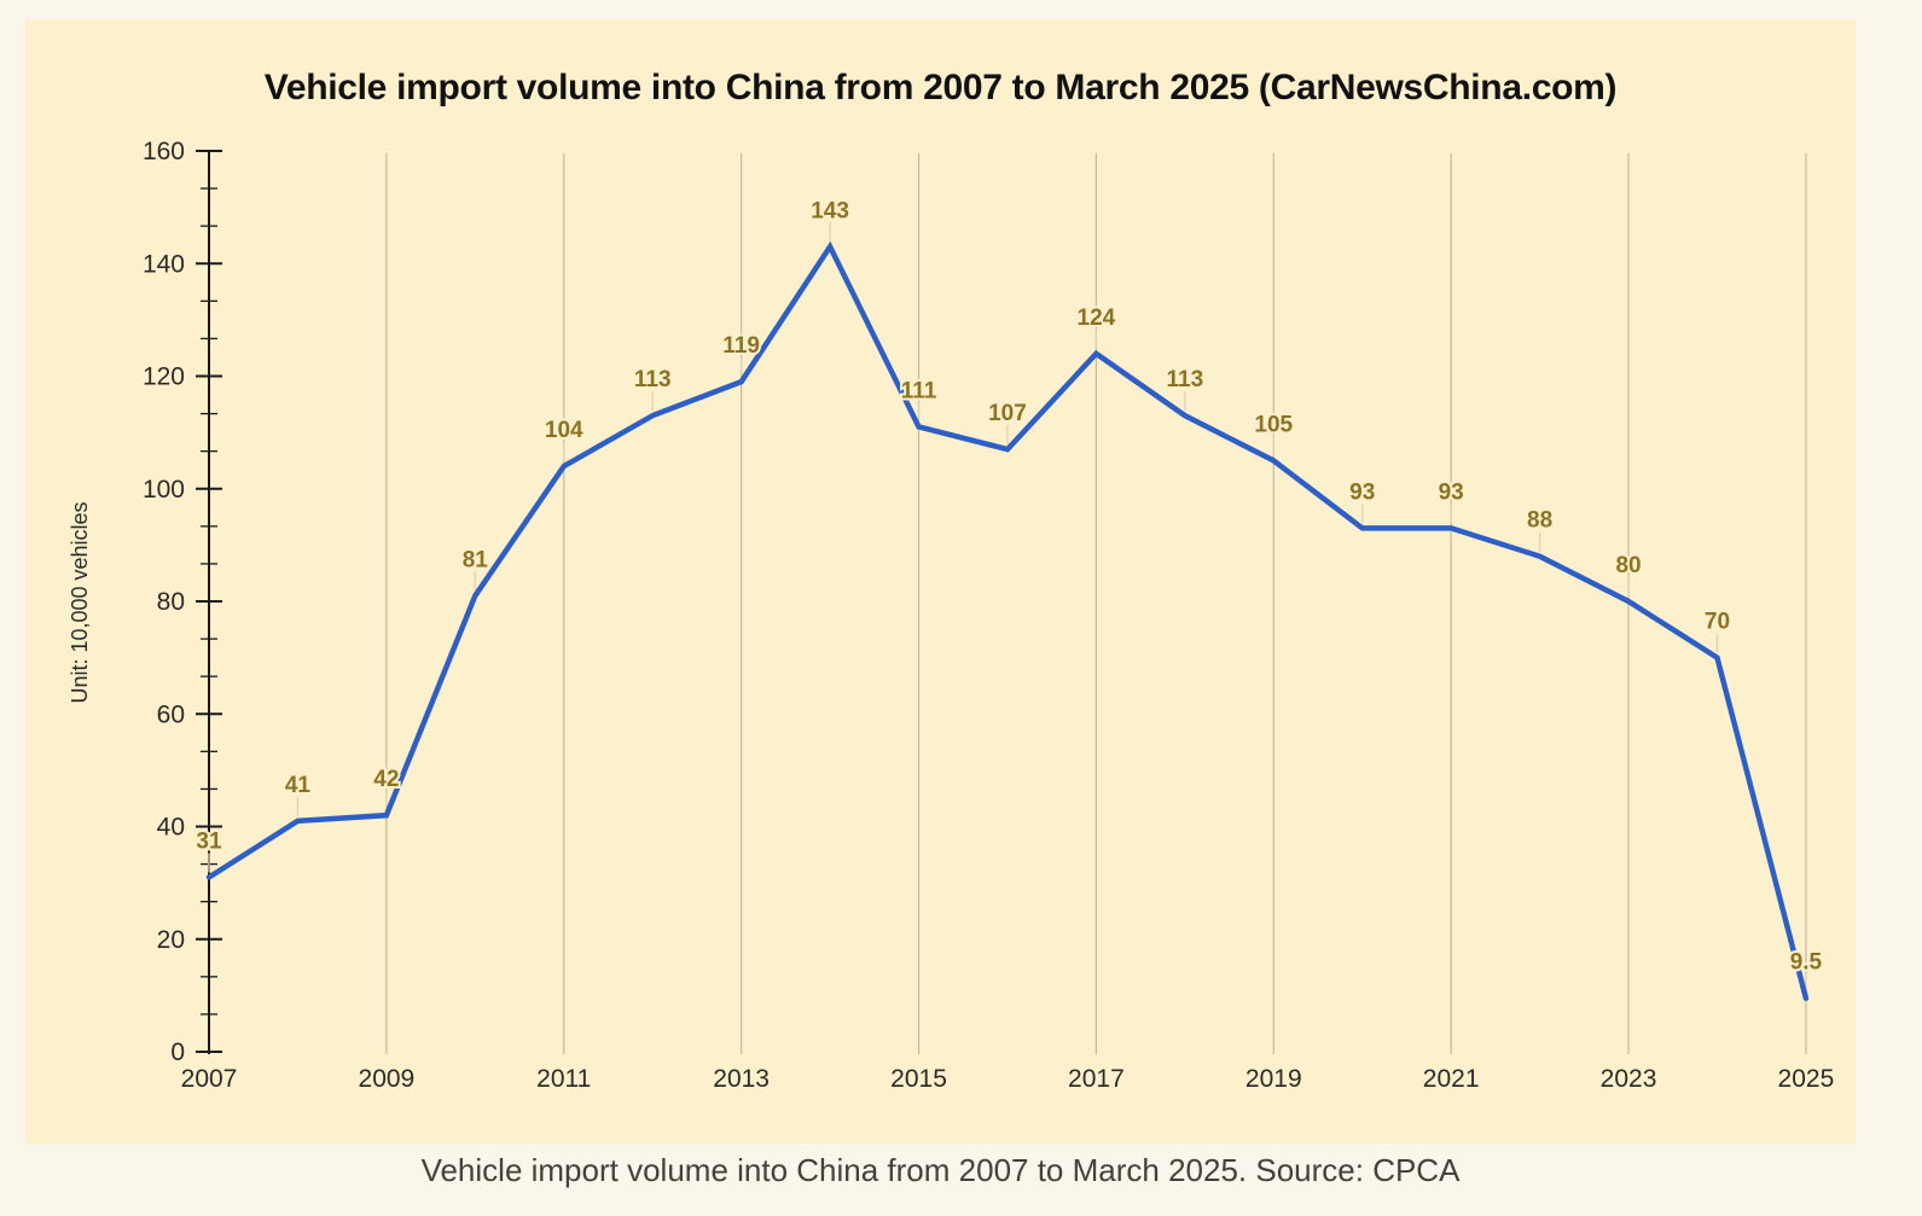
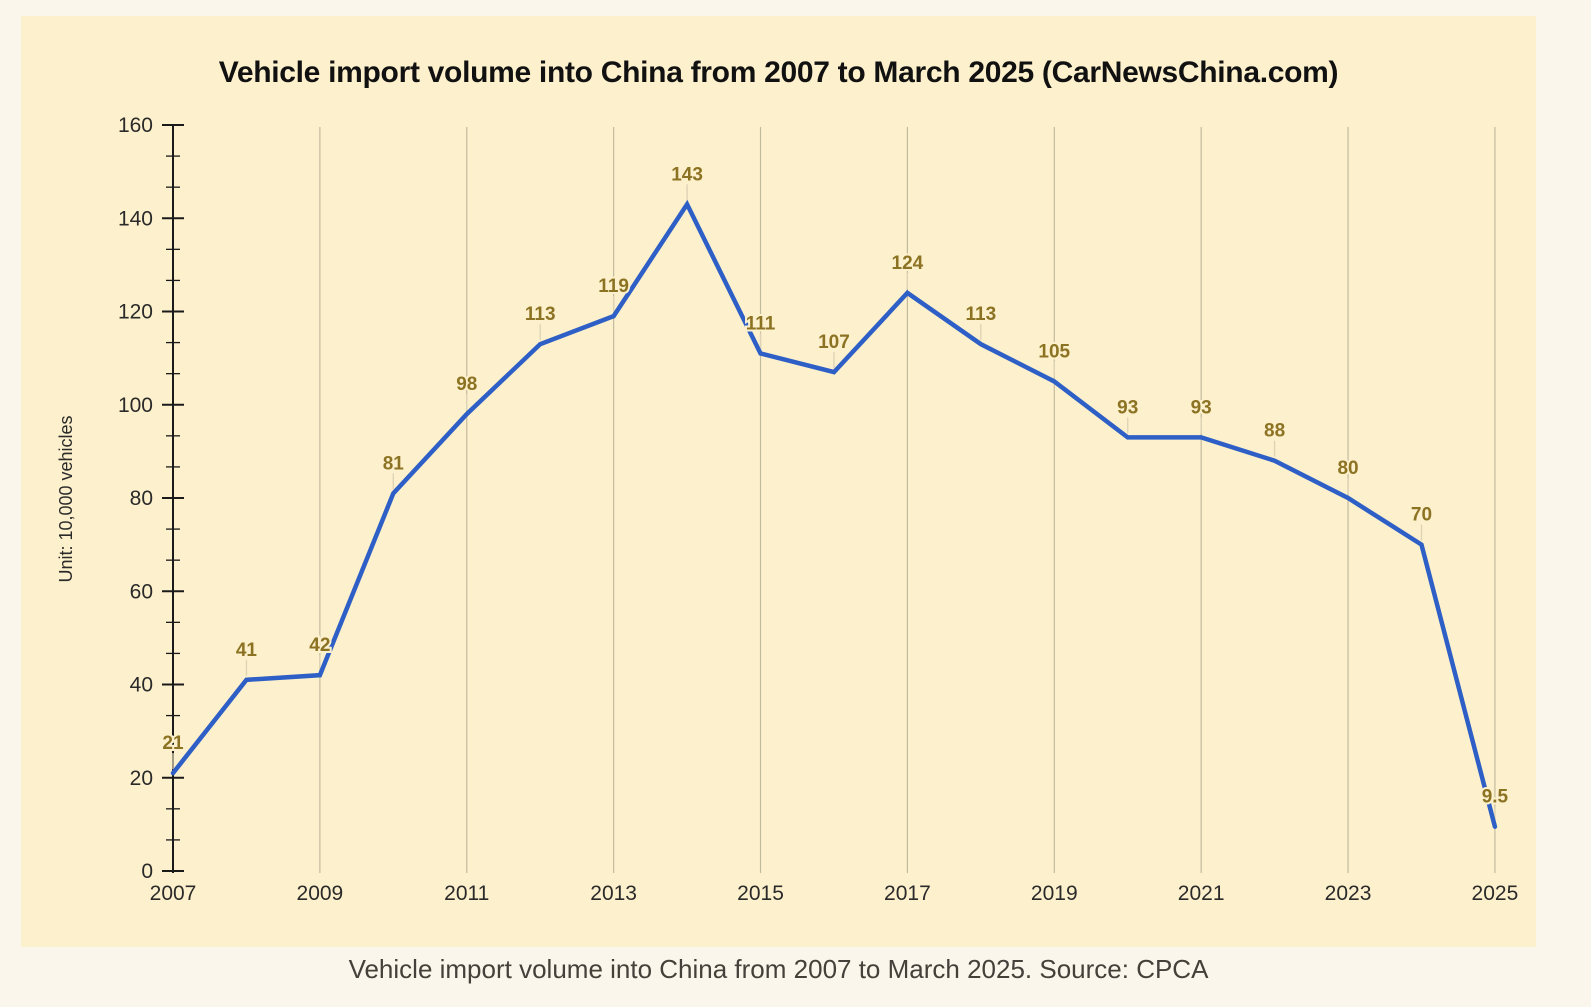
2007: 31 -> 21
2011: 104 -> 98
